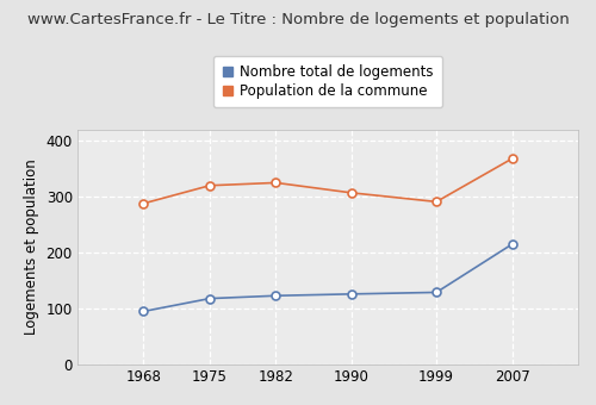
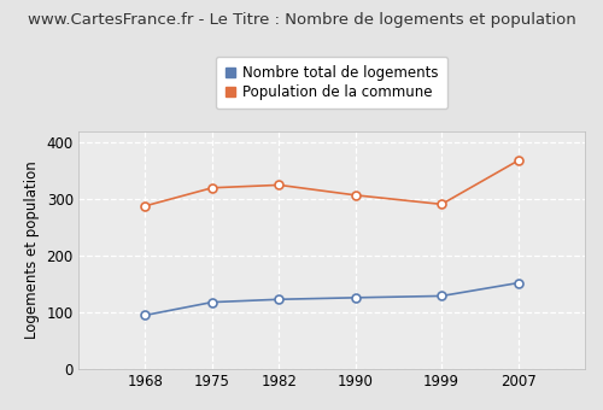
Nombre total de logements/2007: 215 -> 152
